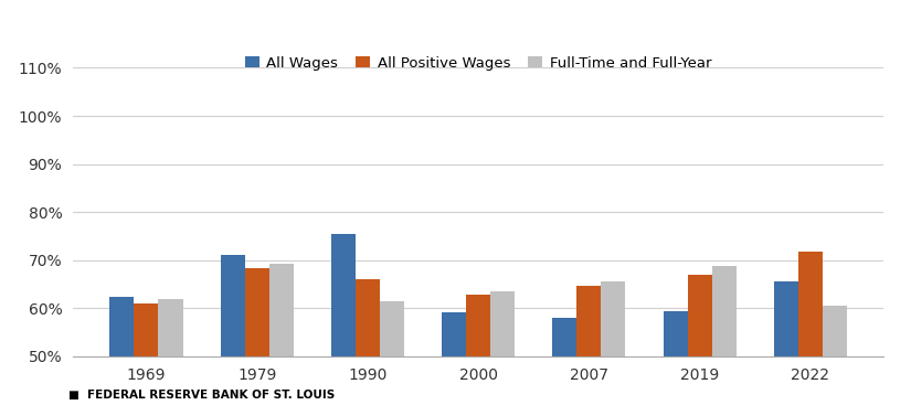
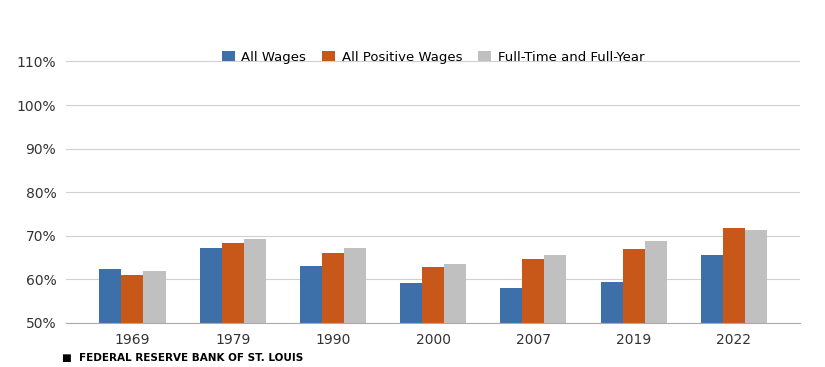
All Wages/1979: 71.0% -> 67.2%
All Wages/1990: 75.5% -> 63.0%
Full-Time and Full-Year/1990: 61.5% -> 67.1%
Full-Time and Full-Year/2022: 60.5% -> 71.3%
